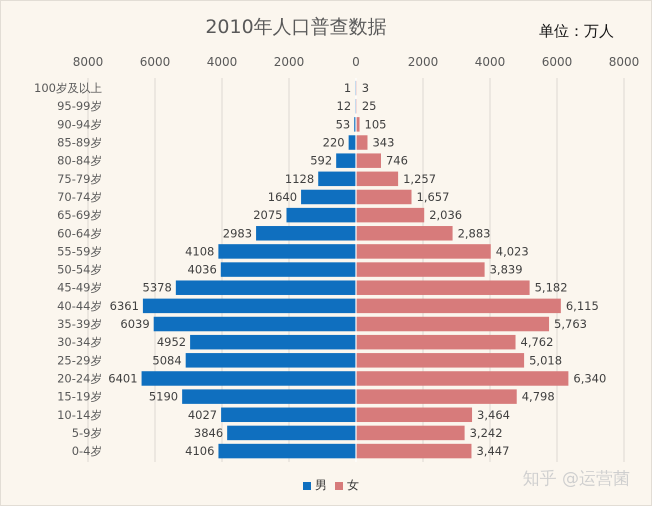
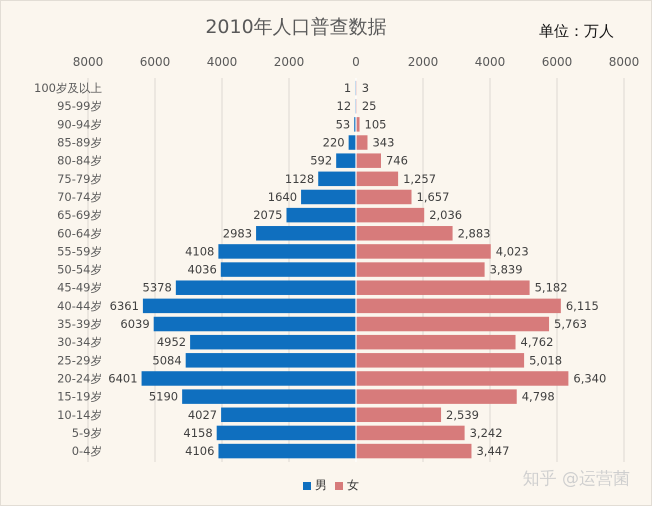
女/10-14岁: 3,464 -> 2,539
男/5-9岁: 3846 -> 4158
